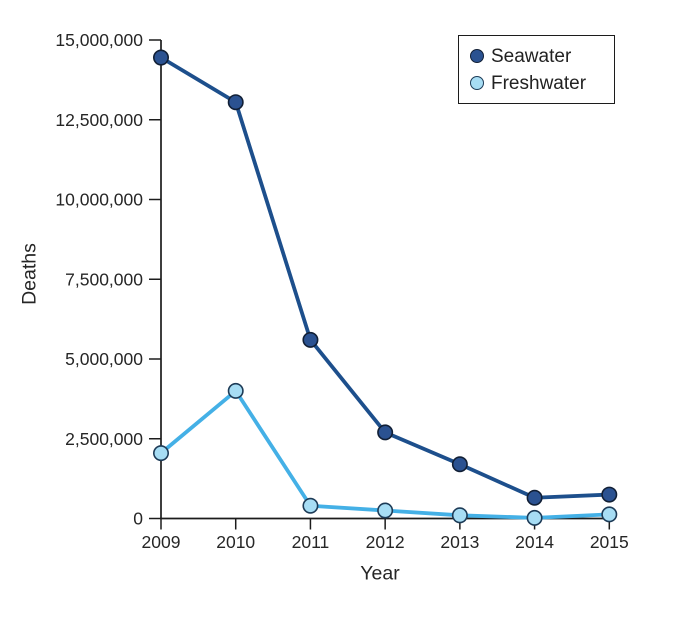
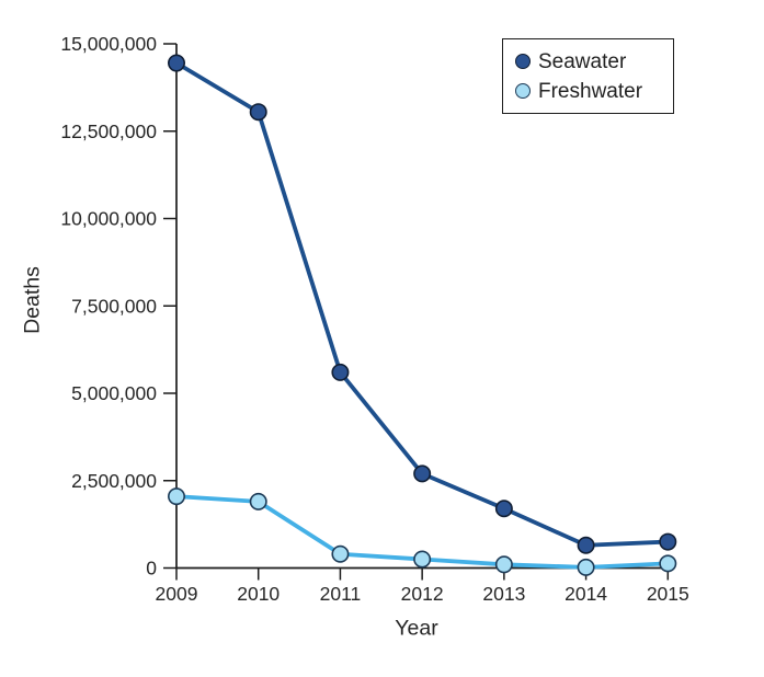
Freshwater/2010: 4000000 -> 1900000
